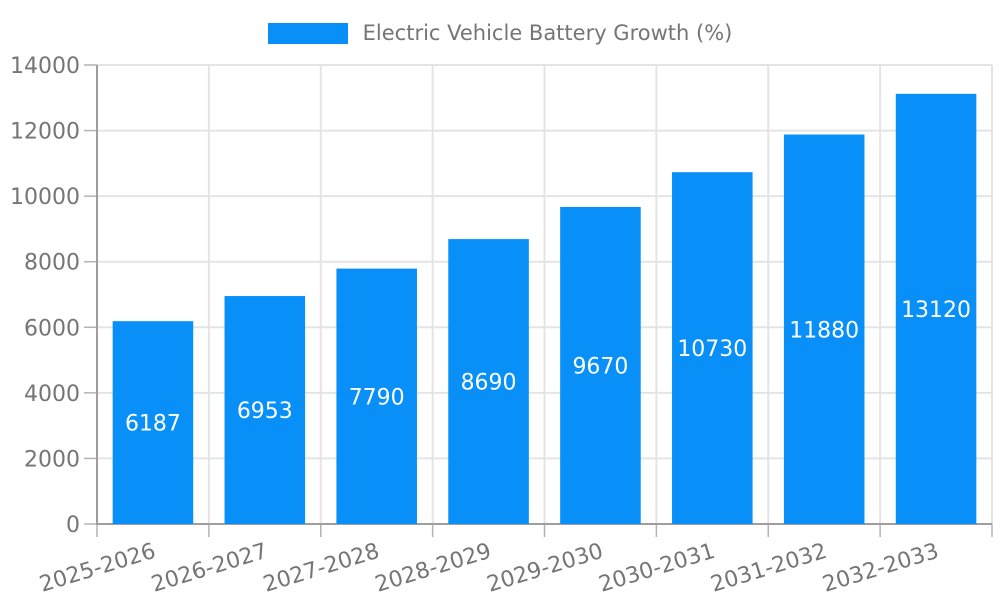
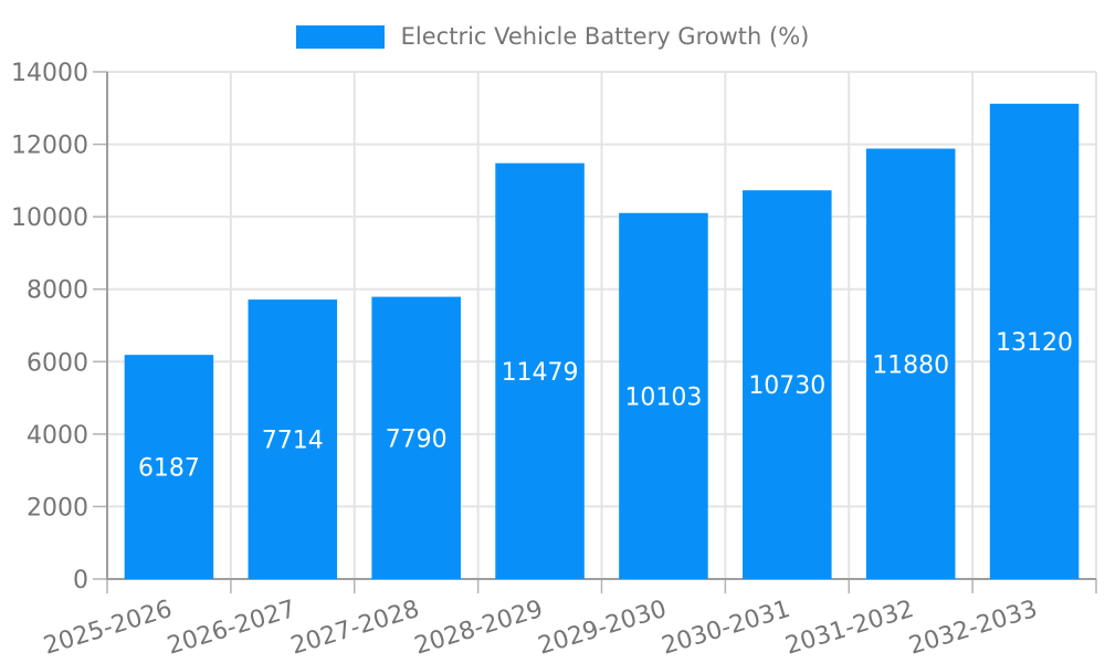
2026-2027: 6953 -> 7714
2028-2029: 8690 -> 11479
2029-2030: 9670 -> 10103
